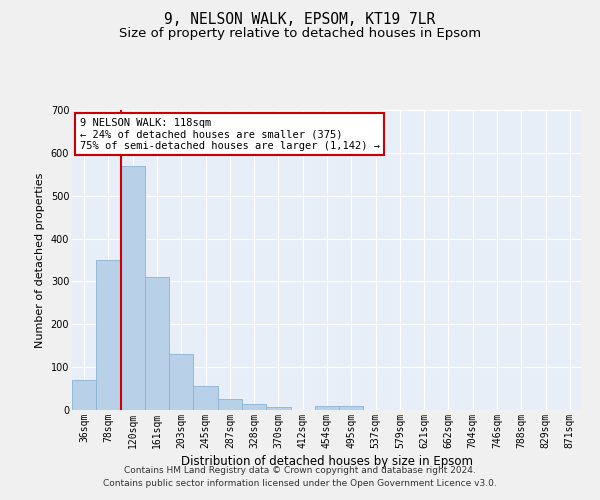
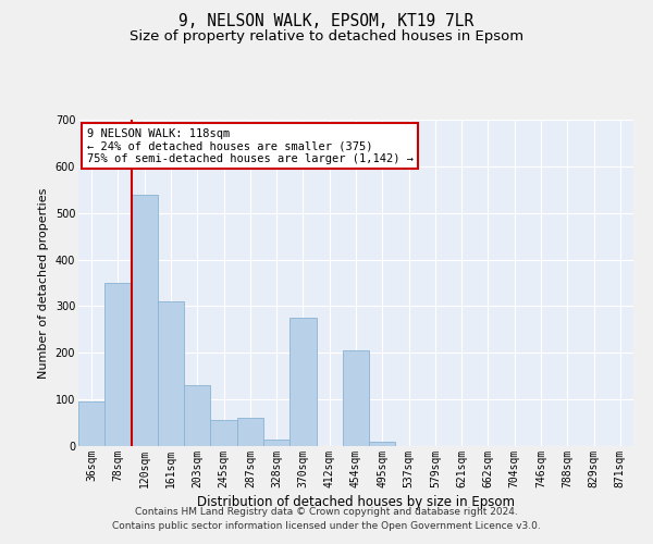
36sqm: 70 -> 95
120sqm: 570 -> 540
287sqm: 25 -> 60
370sqm: 8 -> 275
454sqm: 10 -> 205
